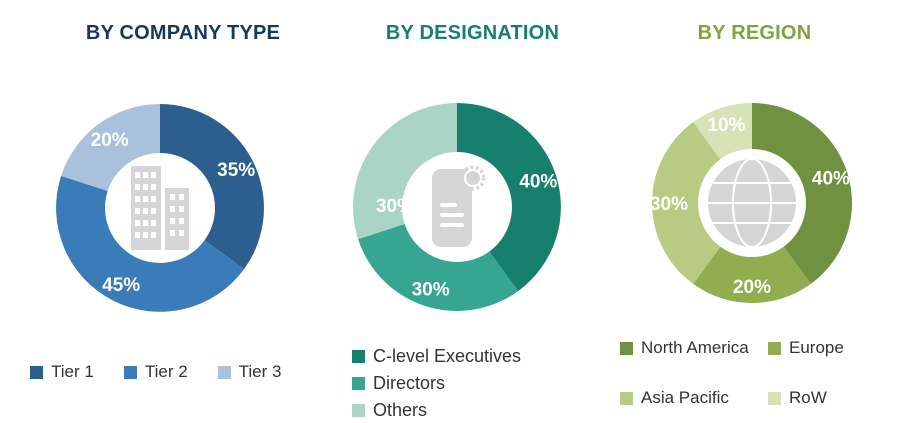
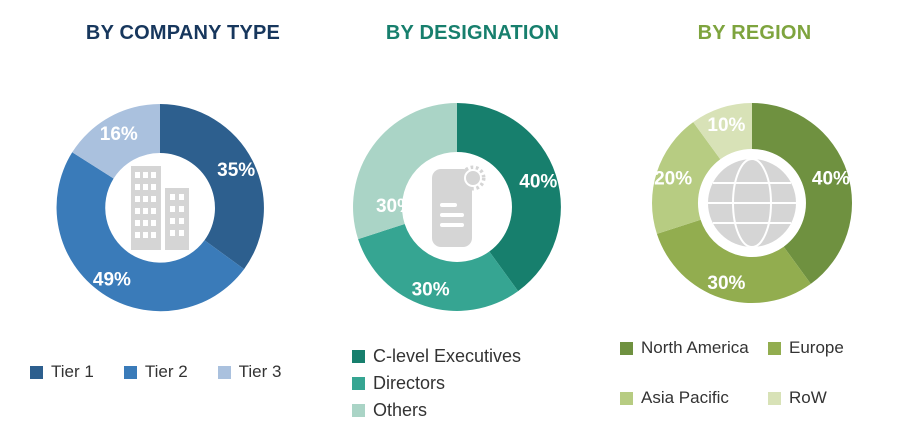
BY COMPANY TYPE/Tier 2: 45% -> 49%
BY COMPANY TYPE/Tier 3: 20% -> 16%
BY REGION/Europe: 20% -> 30%
BY REGION/Asia Pacific: 30% -> 20%
